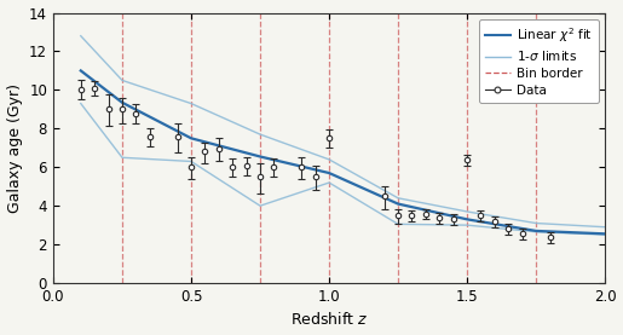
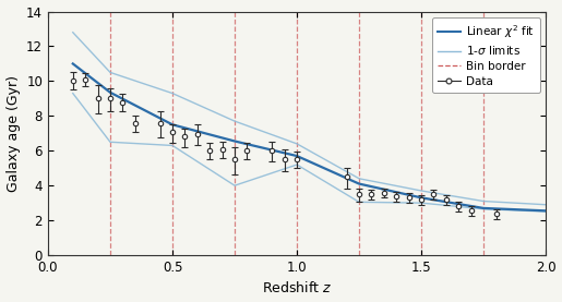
Data/0.5: 6.0 -> 7.0
Data/1.0: 7.5 -> 5.5
Data/1.5: 6.4 -> 3.2
